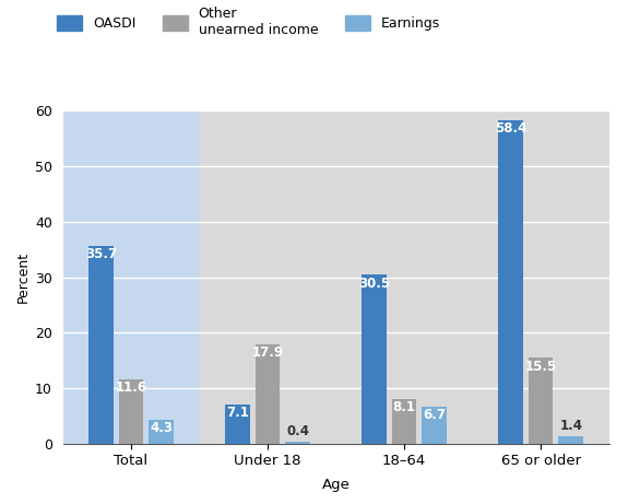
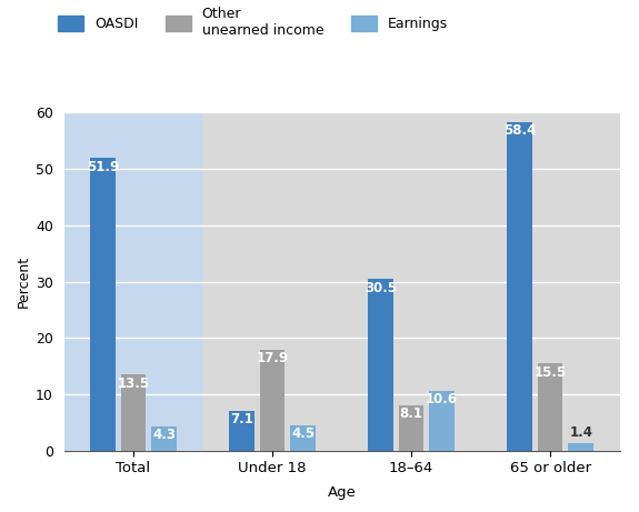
OASDI/Total: 35.7 -> 51.9
Other unearned income/Total: 11.6 -> 13.5
Earnings/Under 18: 0.4 -> 4.5
Earnings/18–64: 6.7 -> 10.6
